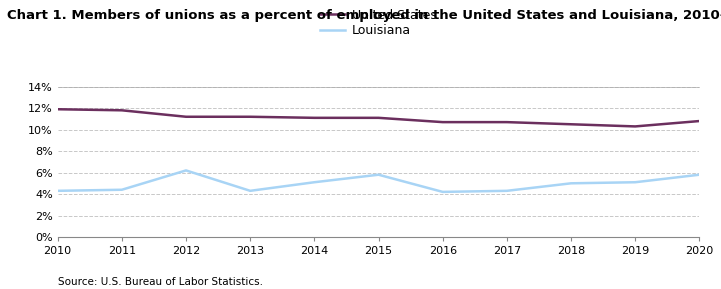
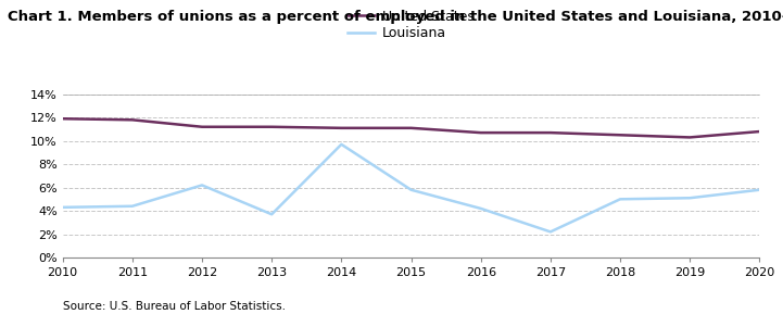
Louisiana/2013: 4.3% -> 3.7%
Louisiana/2014: 5.1% -> 9.7%
Louisiana/2017: 4.3% -> 2.2%
